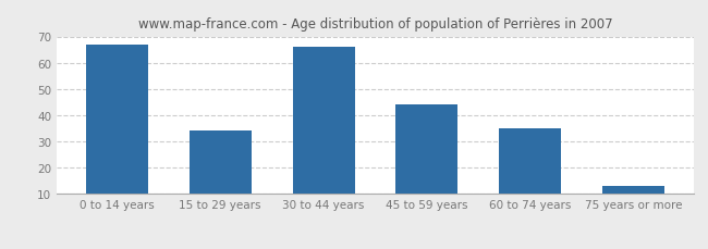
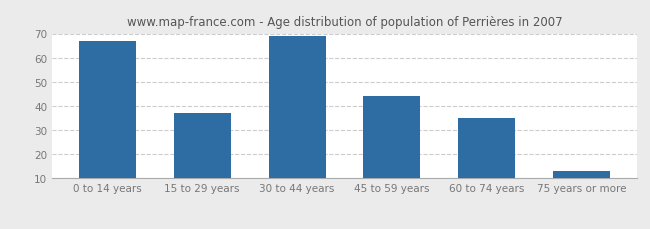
15 to 29 years: 34 -> 37
30 to 44 years: 66 -> 69
